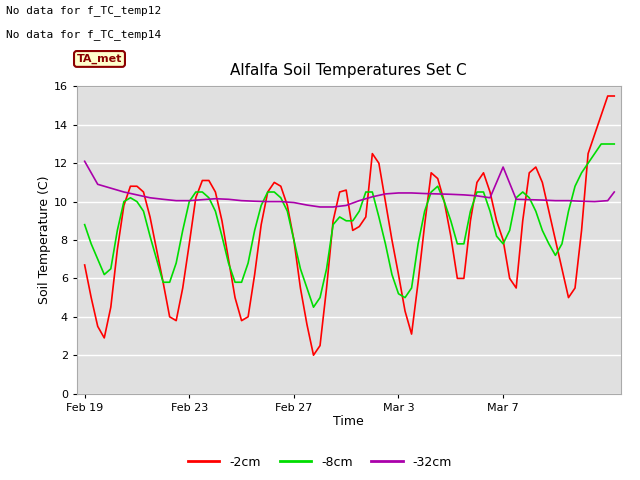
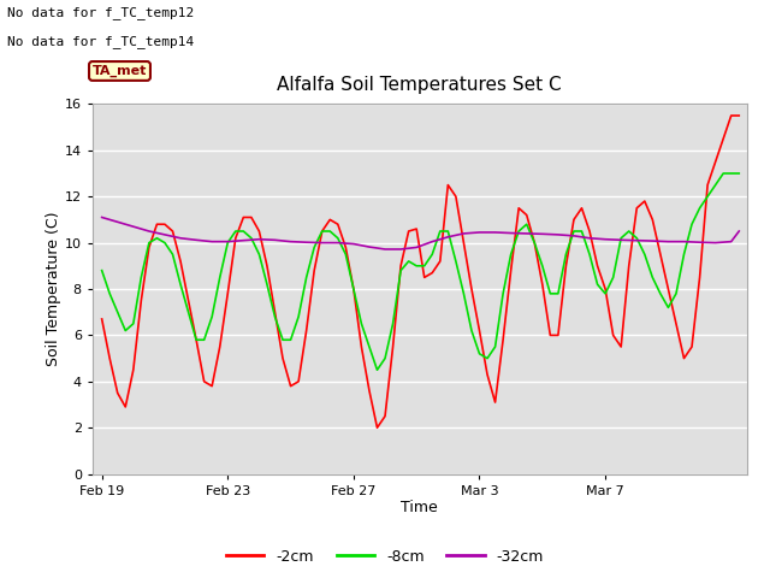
-32cm/Feb 19: 12.1 -> 11.1
-32cm/Mar 7: 11.8 -> 10.2
